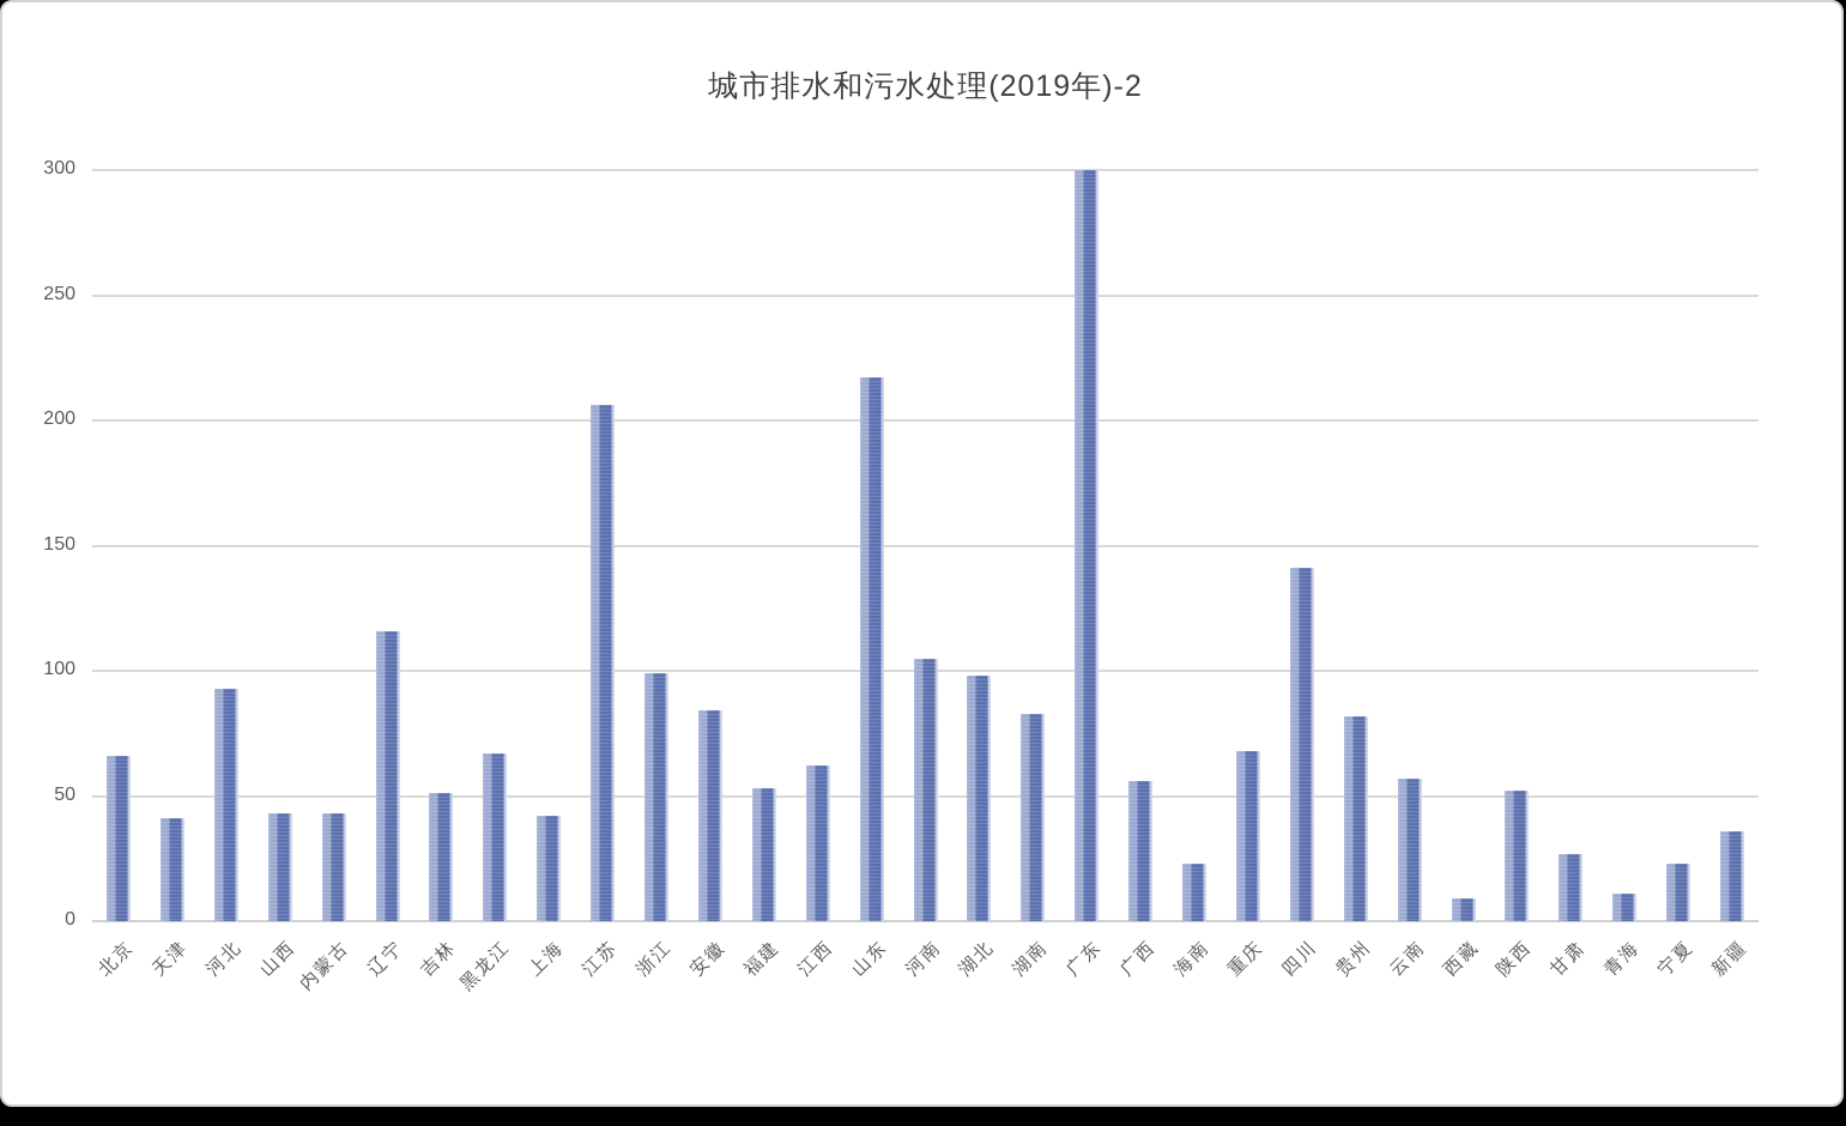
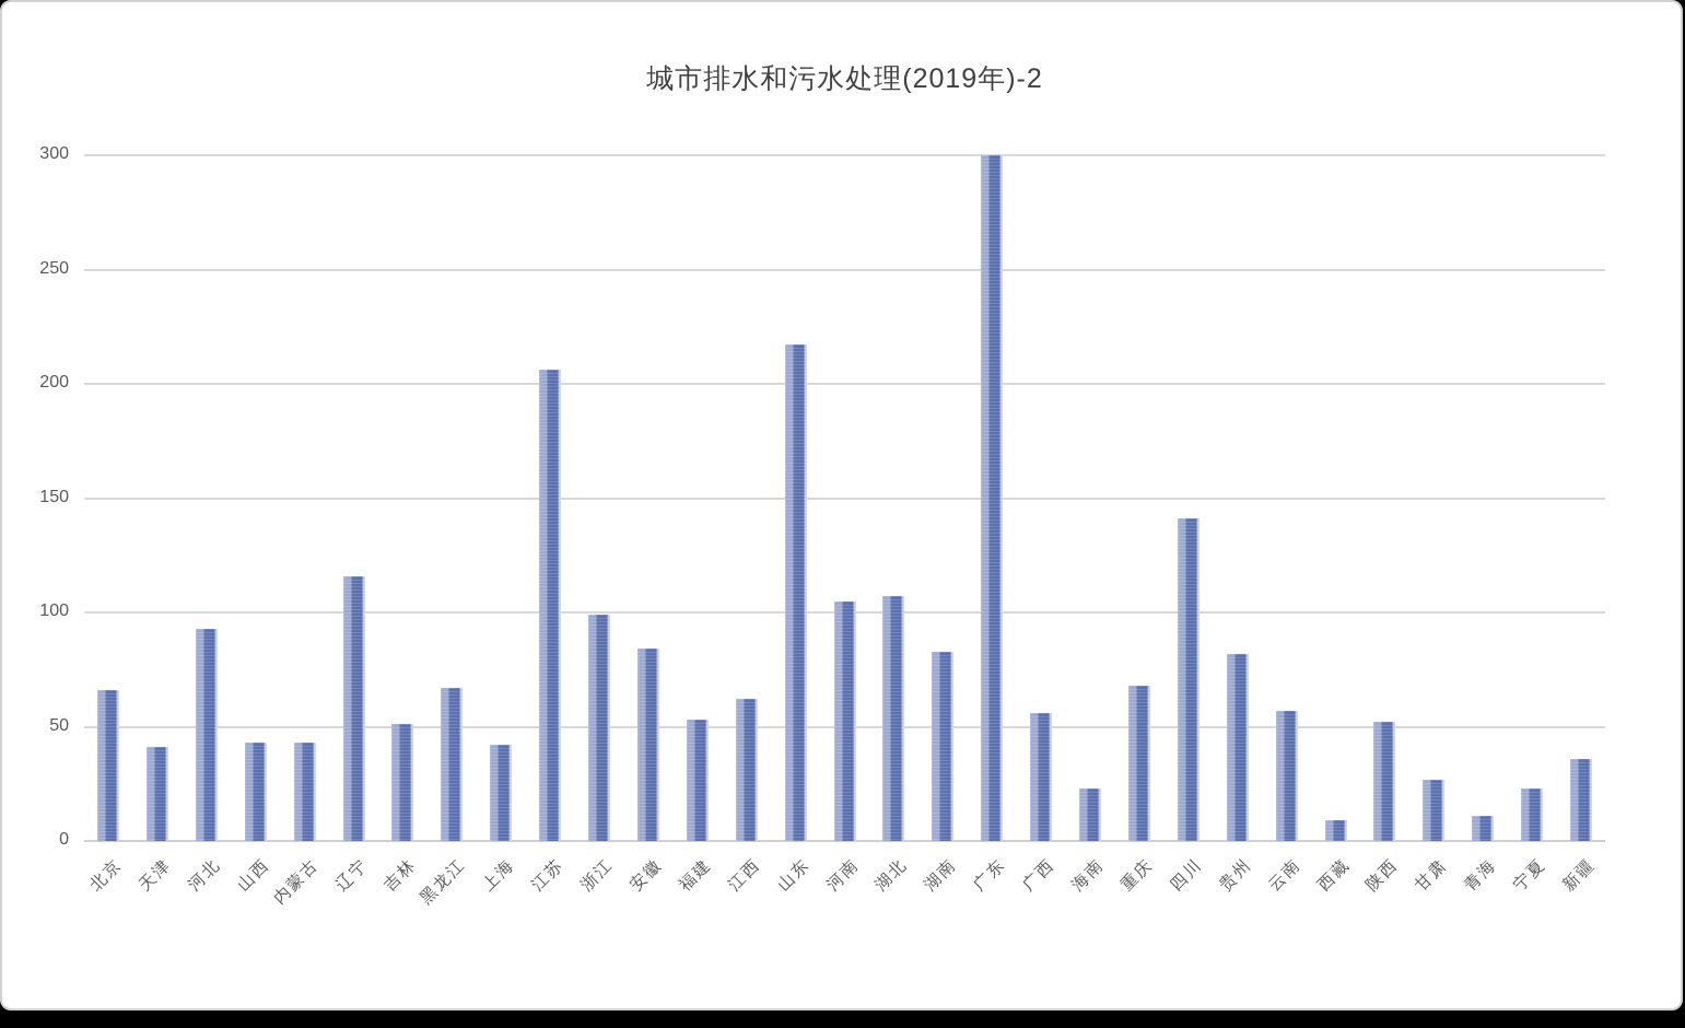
湖北: 98 -> 107
